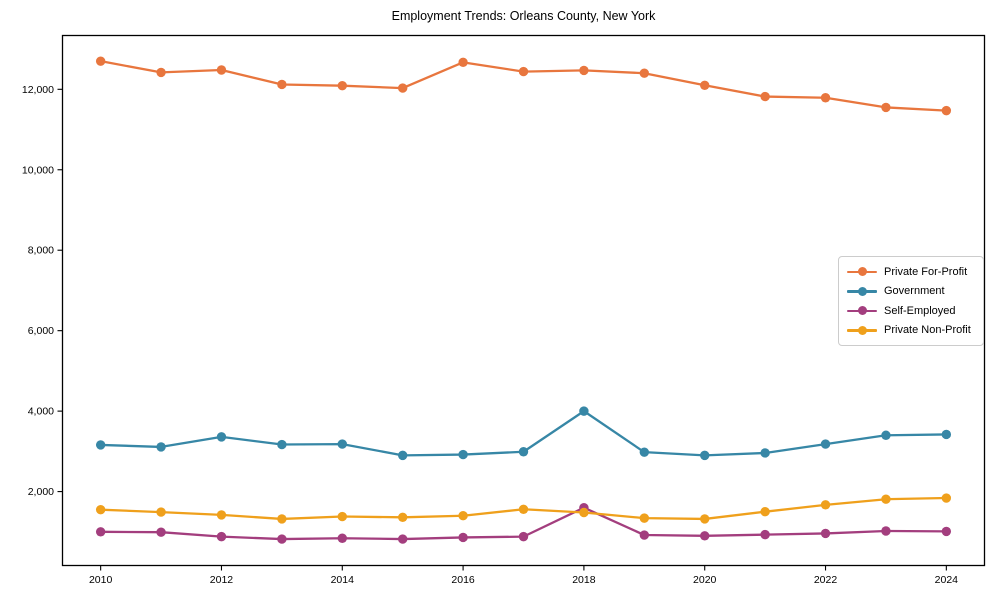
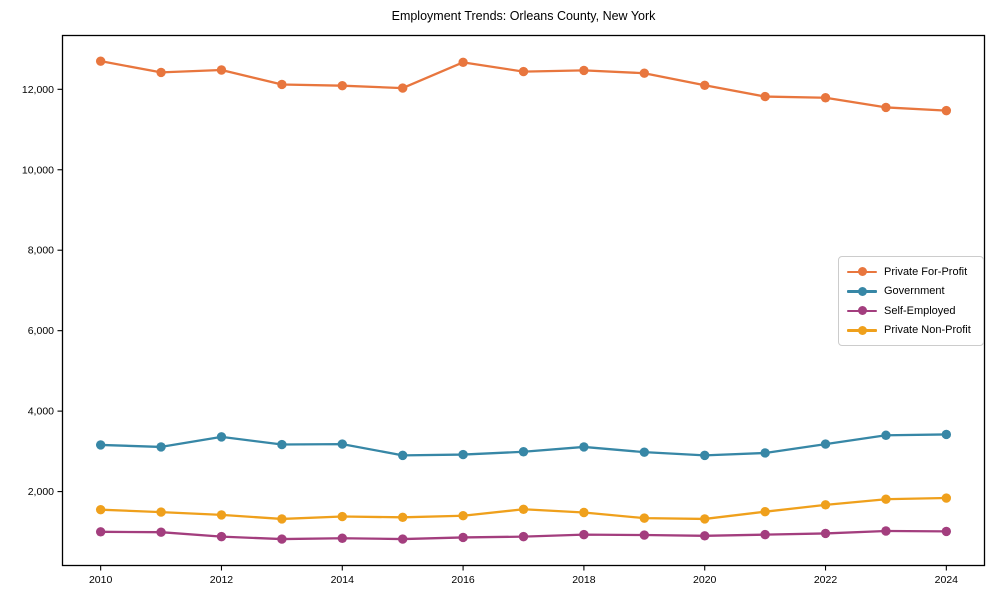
Government/2018: 4000 -> 3100
Self-Employed/2018: 1600 -> 900
